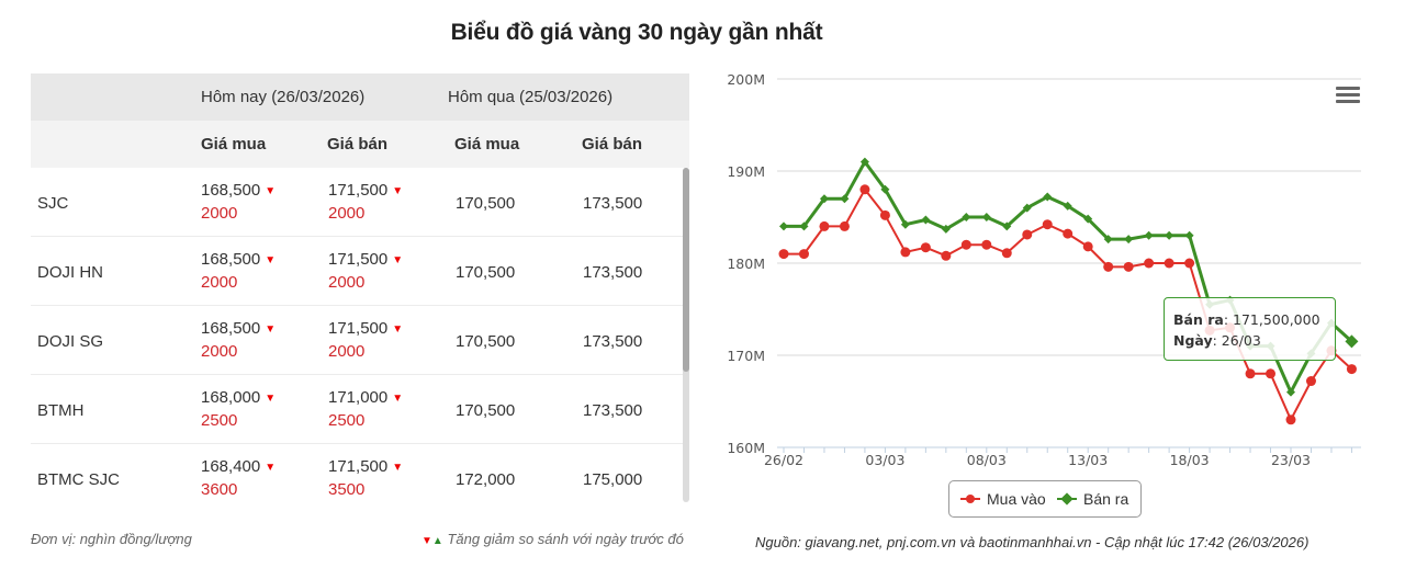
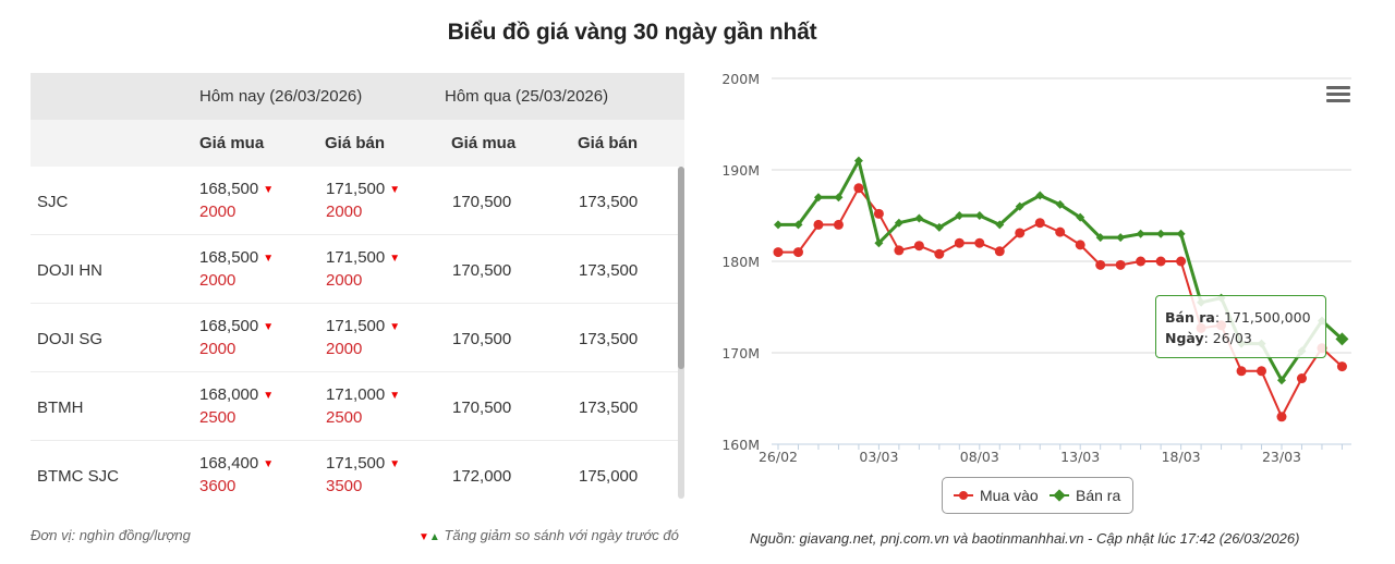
Bán ra/03/03: 188M -> 182M
Bán ra/23/03: 166M -> 167M
